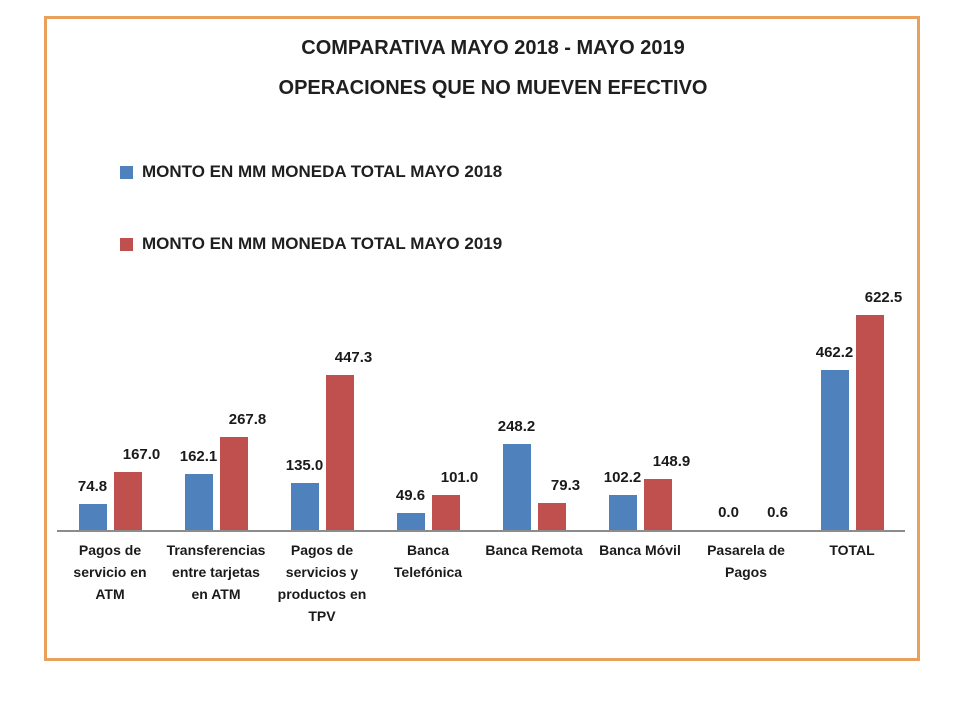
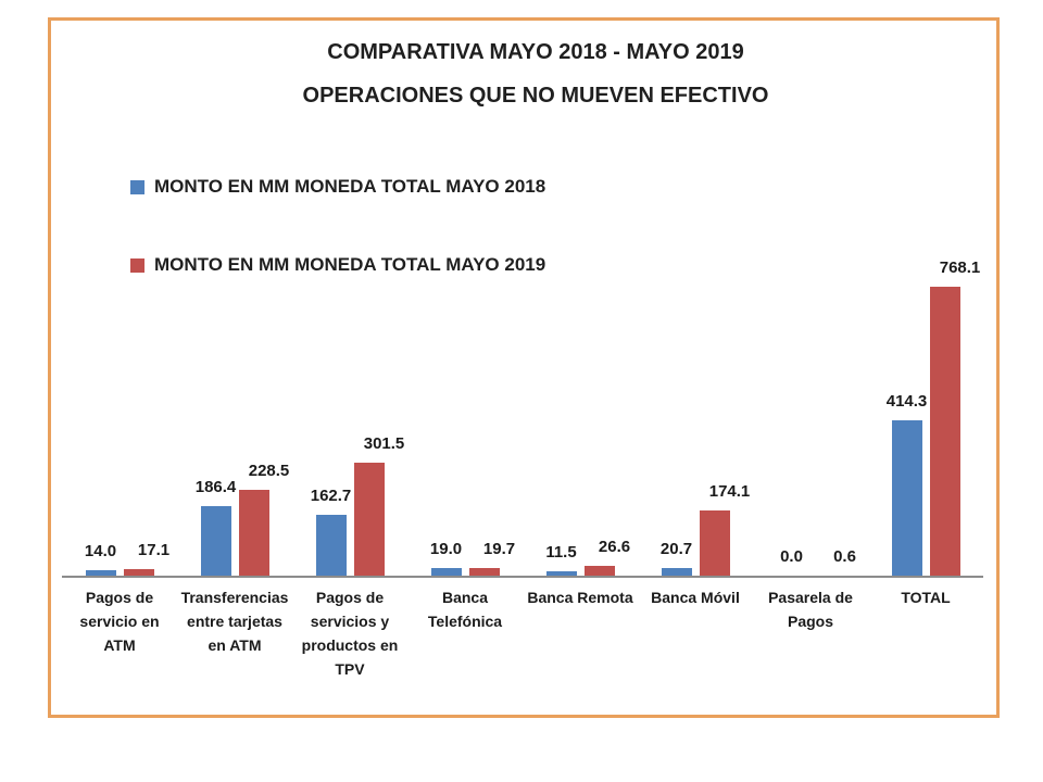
MONTO EN MM MONEDA TOTAL MAYO 2018/Pagos de servicio en ATM: 74.8 -> 14.0
MONTO EN MM MONEDA TOTAL MAYO 2019/Pagos de servicio en ATM: 167.0 -> 17.1
MONTO EN MM MONEDA TOTAL MAYO 2018/Transferencias entre tarjetas en ATM: 162.1 -> 186.4
MONTO EN MM MONEDA TOTAL MAYO 2019/Transferencias entre tarjetas en ATM: 267.8 -> 228.5
MONTO EN MM MONEDA TOTAL MAYO 2018/Pagos de servicios y productos en TPV: 135.0 -> 162.7
MONTO EN MM MONEDA TOTAL MAYO 2019/Pagos de servicios y productos en TPV: 447.3 -> 301.5
MONTO EN MM MONEDA TOTAL MAYO 2018/Banca Telefónica: 49.6 -> 19.0
MONTO EN MM MONEDA TOTAL MAYO 2019/Banca Telefónica: 101.0 -> 19.7
MONTO EN MM MONEDA TOTAL MAYO 2018/Banca Remota: 248.2 -> 11.5
MONTO EN MM MONEDA TOTAL MAYO 2019/Banca Remota: 79.3 -> 26.6
MONTO EN MM MONEDA TOTAL MAYO 2018/Banca Móvil: 102.2 -> 20.7
MONTO EN MM MONEDA TOTAL MAYO 2019/Banca Móvil: 148.9 -> 174.1
MONTO EN MM MONEDA TOTAL MAYO 2018/TOTAL: 462.2 -> 414.3
MONTO EN MM MONEDA TOTAL MAYO 2019/TOTAL: 622.5 -> 768.1
